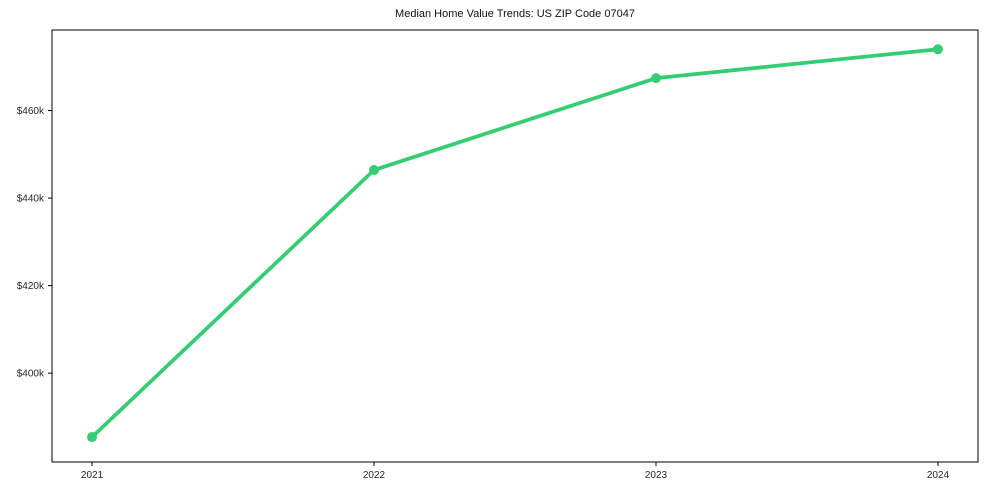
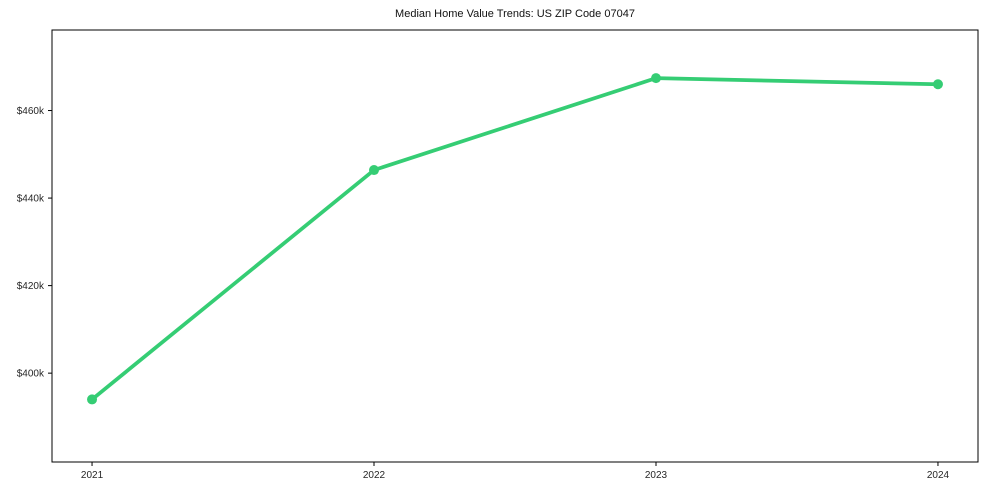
2021: $385k -> $394k
2024: $474k -> $466k
